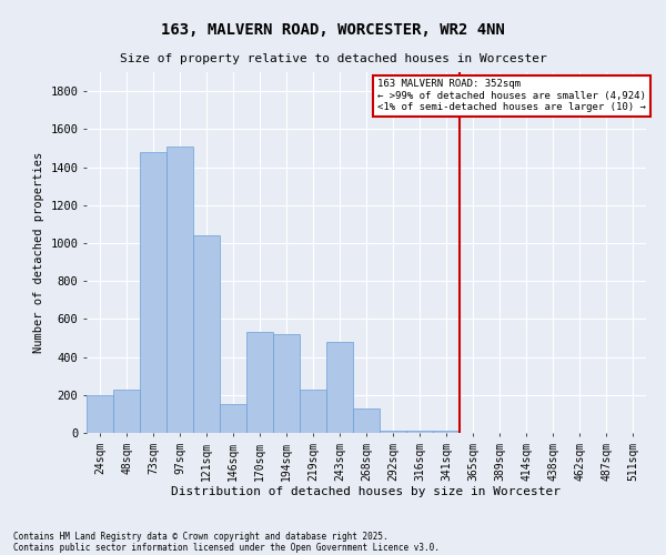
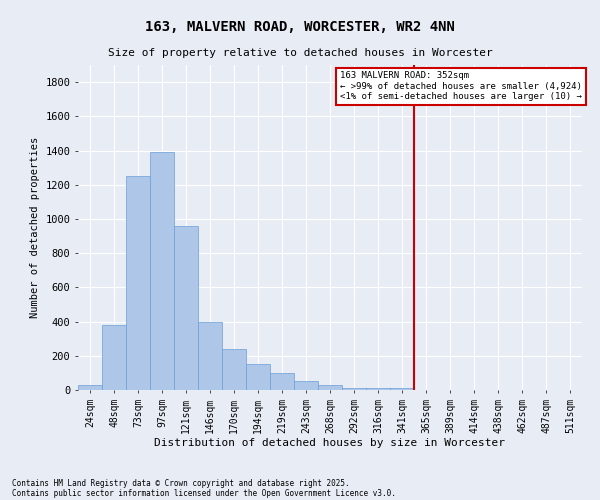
24sqm: 200 -> 30
48sqm: 230 -> 380
73sqm: 1480 -> 1250
97sqm: 1510 -> 1390
121sqm: 1040 -> 960
146sqm: 150 -> 400
170sqm: 530 -> 240
194sqm: 520 -> 150
219sqm: 230 -> 100
243sqm: 480 -> 50
268sqm: 130 -> 30
